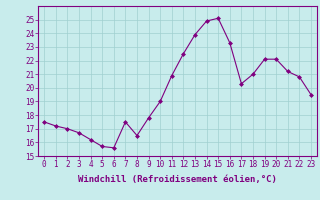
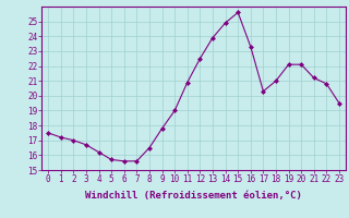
7: 17.5 -> 15.6
15: 25.1 -> 25.6
